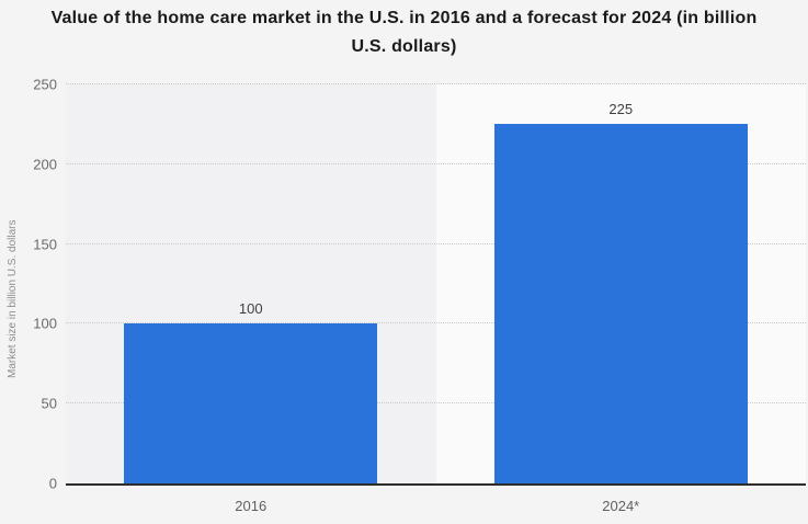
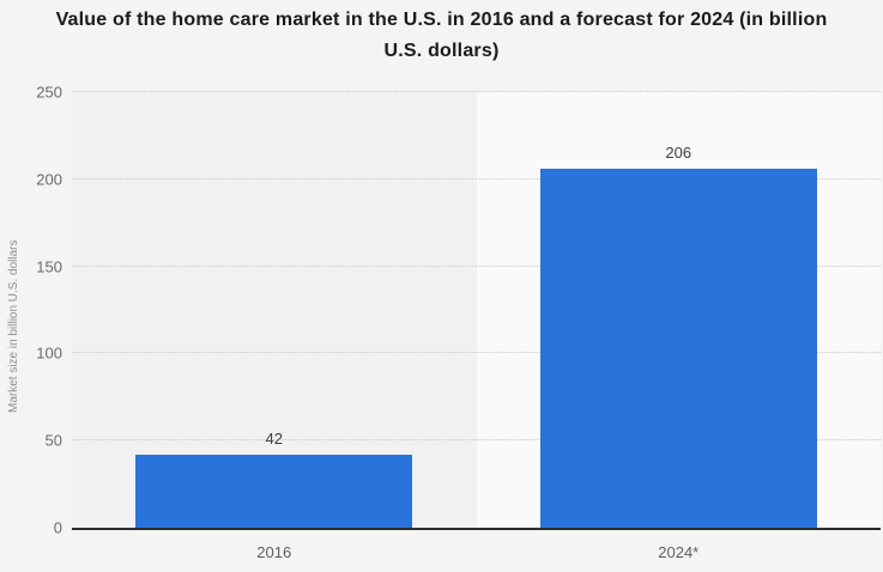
2016: 100 -> 42
2024*: 225 -> 206
